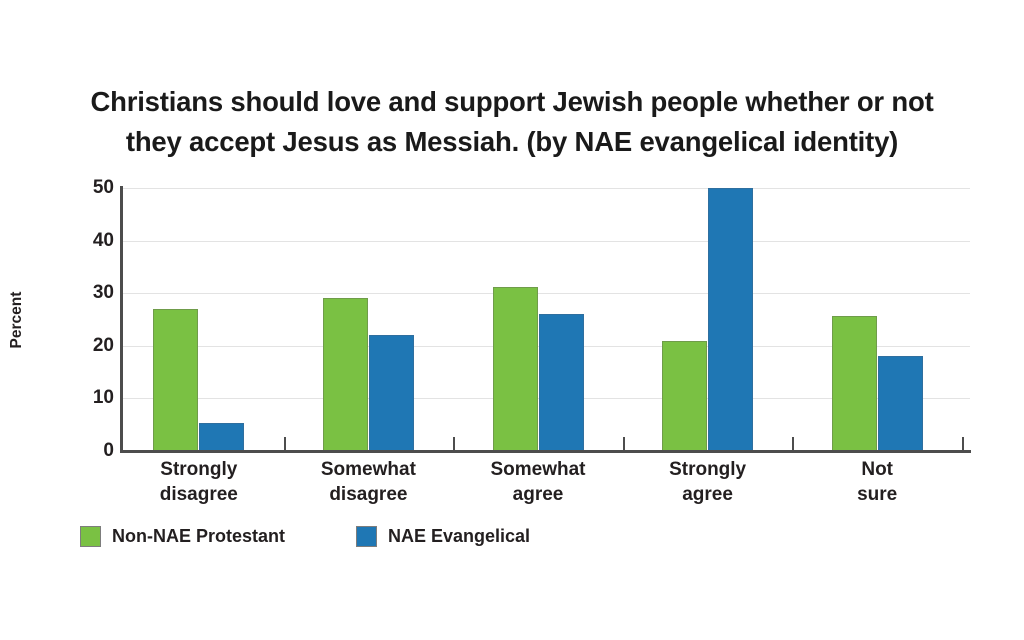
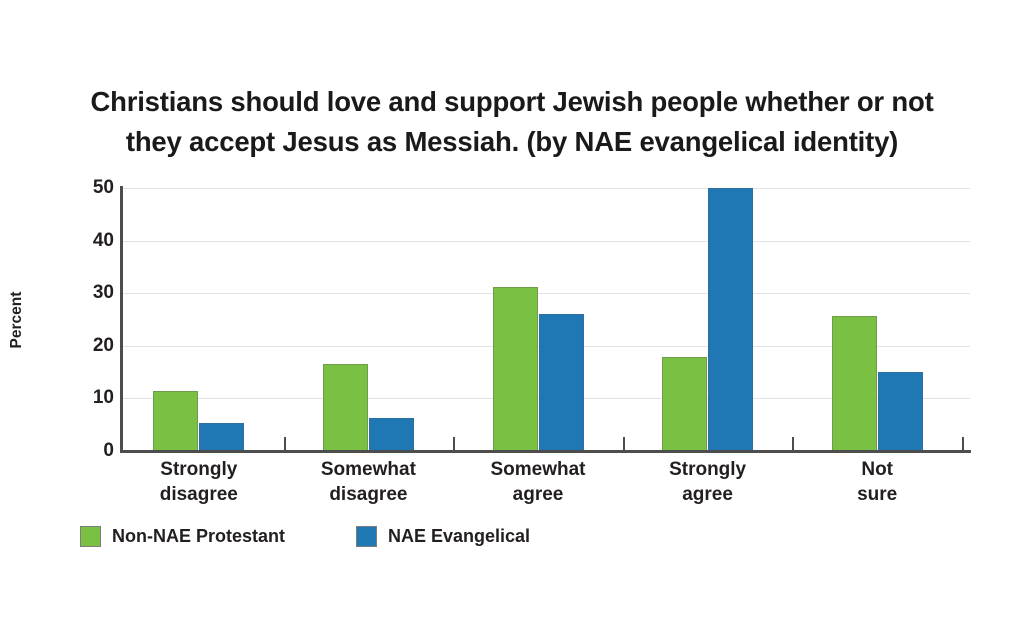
Non-NAE Protestant/Strongly disagree: 27 -> 12
Non-NAE Protestant/Somewhat disagree: 29 -> 16
NAE Evangelical/Somewhat disagree: 22 -> 6
Non-NAE Protestant/Strongly agree: 21 -> 18
NAE Evangelical/Not sure: 18 -> 15
